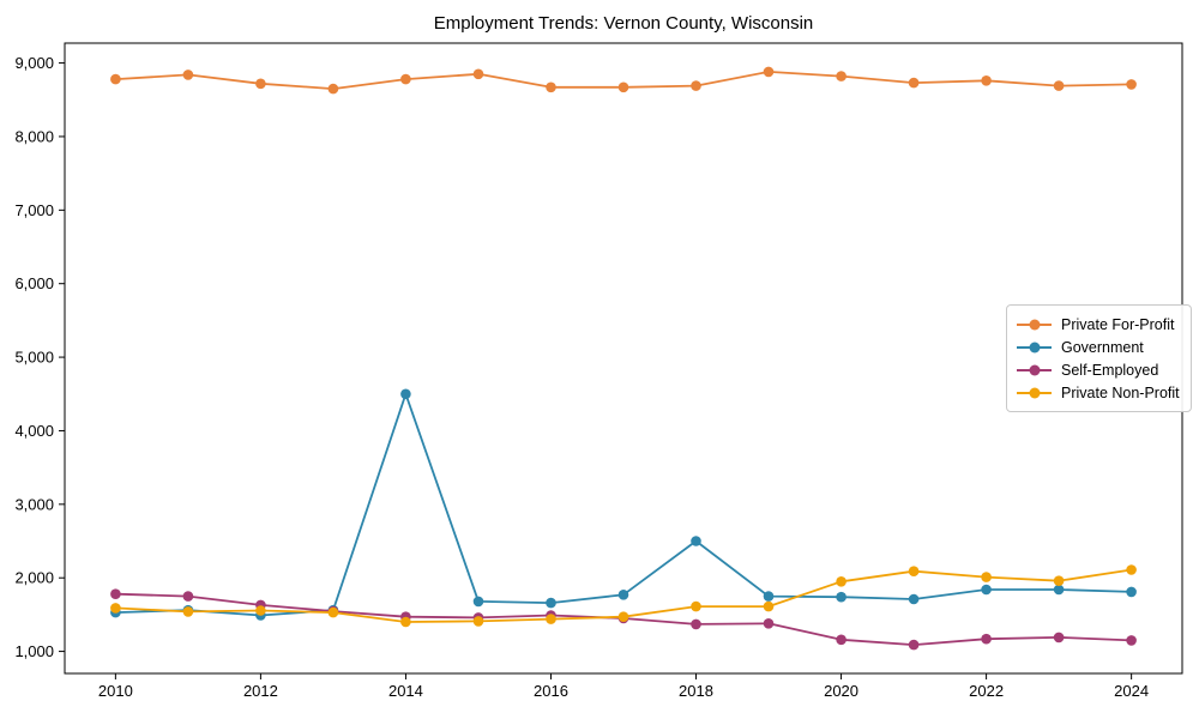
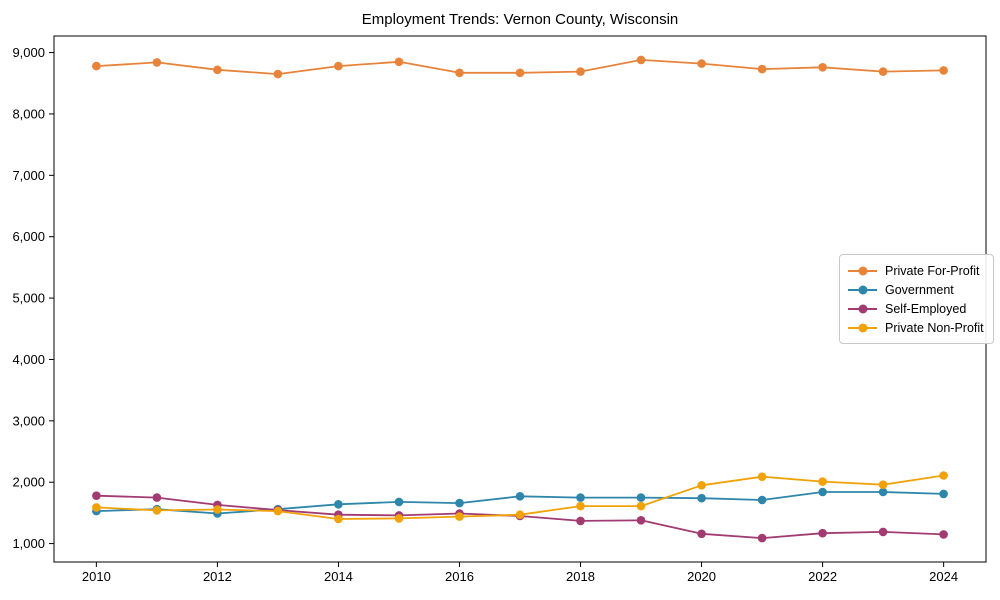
Government/2014: 4500 -> 1600
Government/2018: 2500 -> 1800
